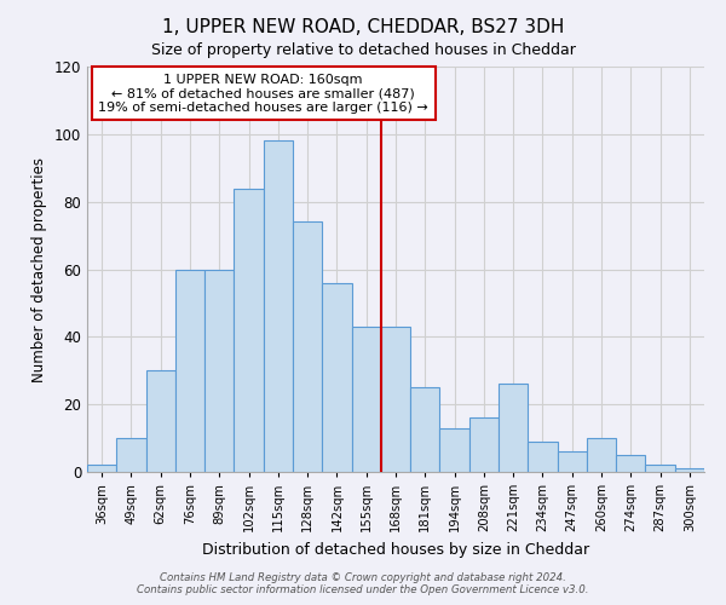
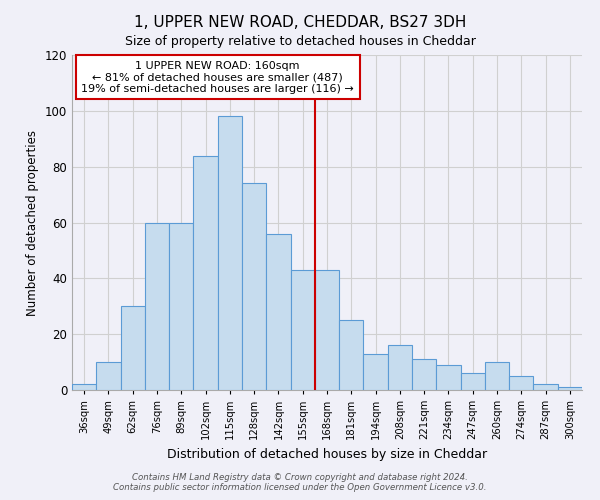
221sqm: 26 -> 11
